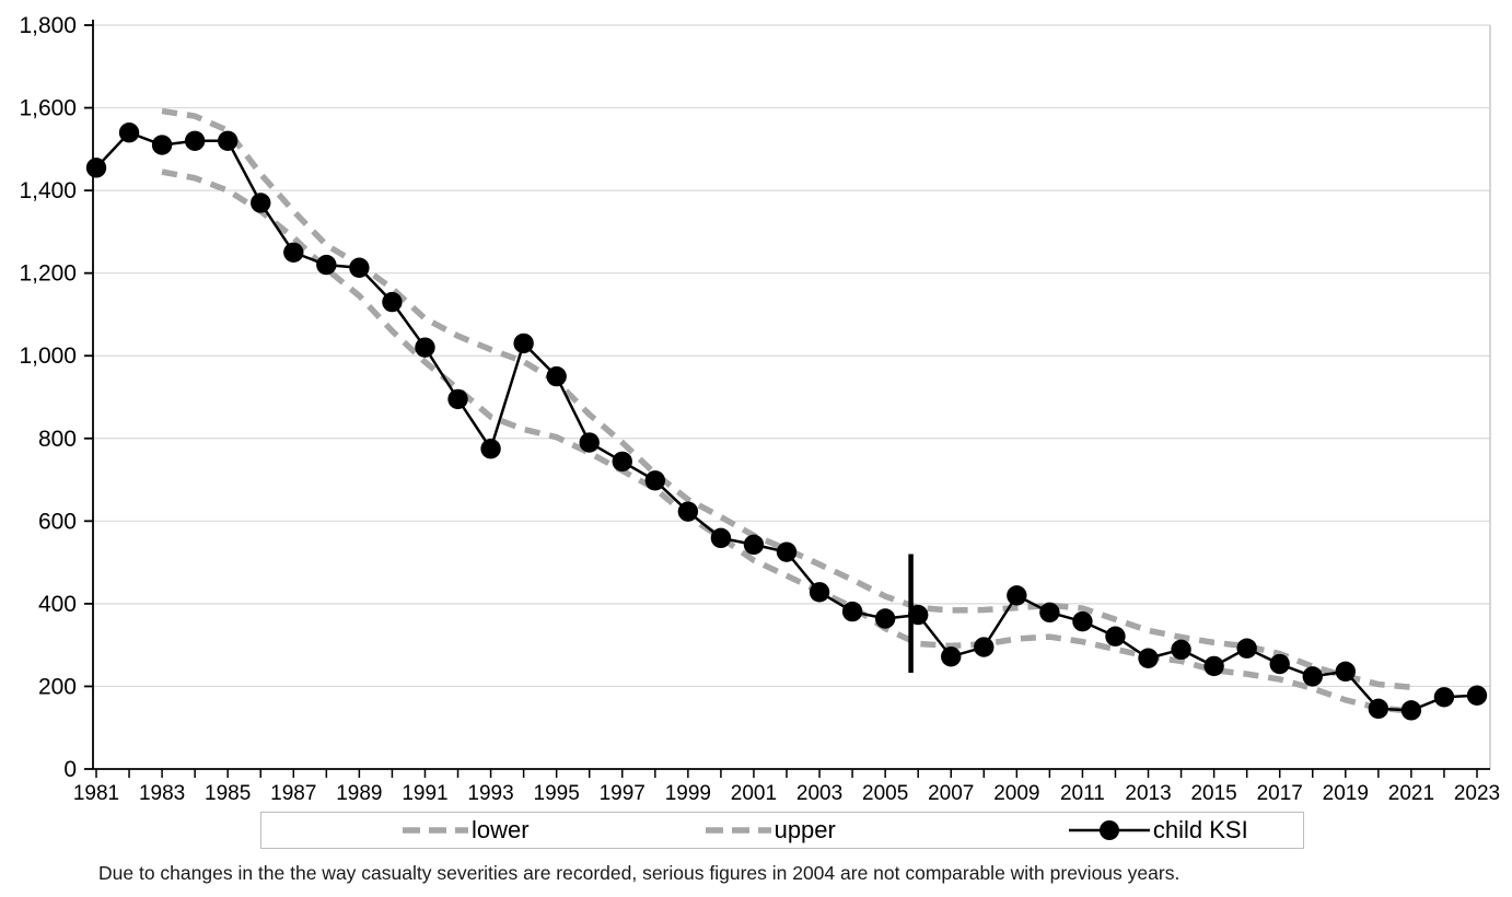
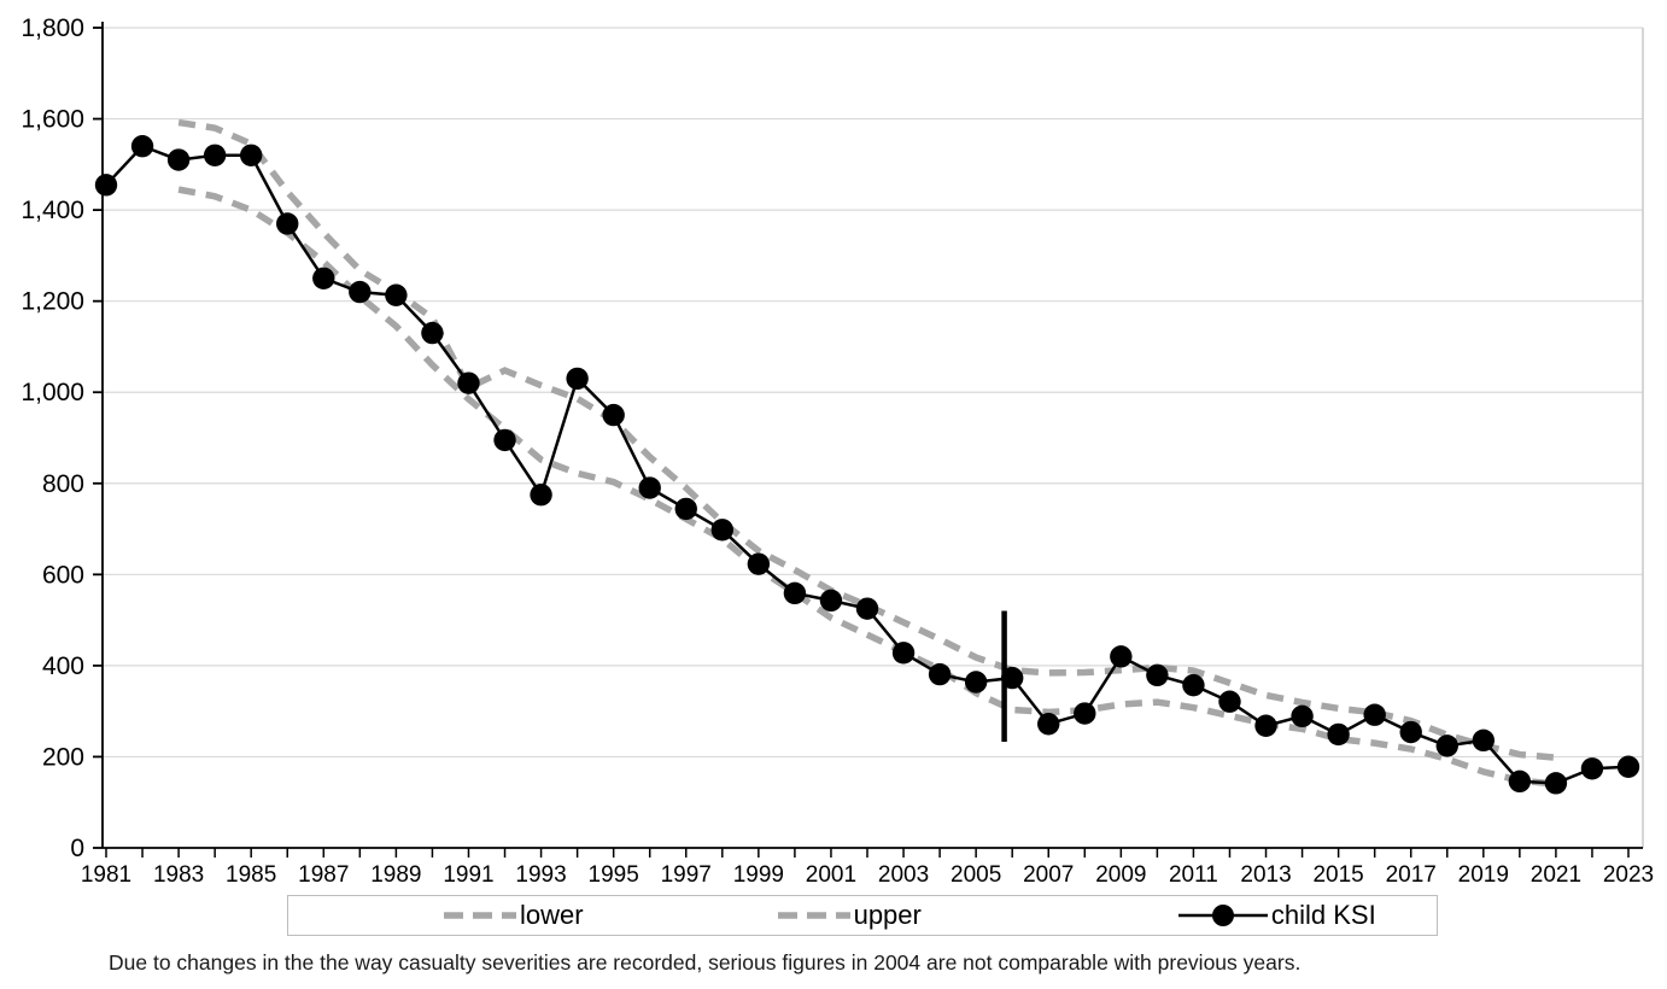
upper/1991: 1090 -> 1010
